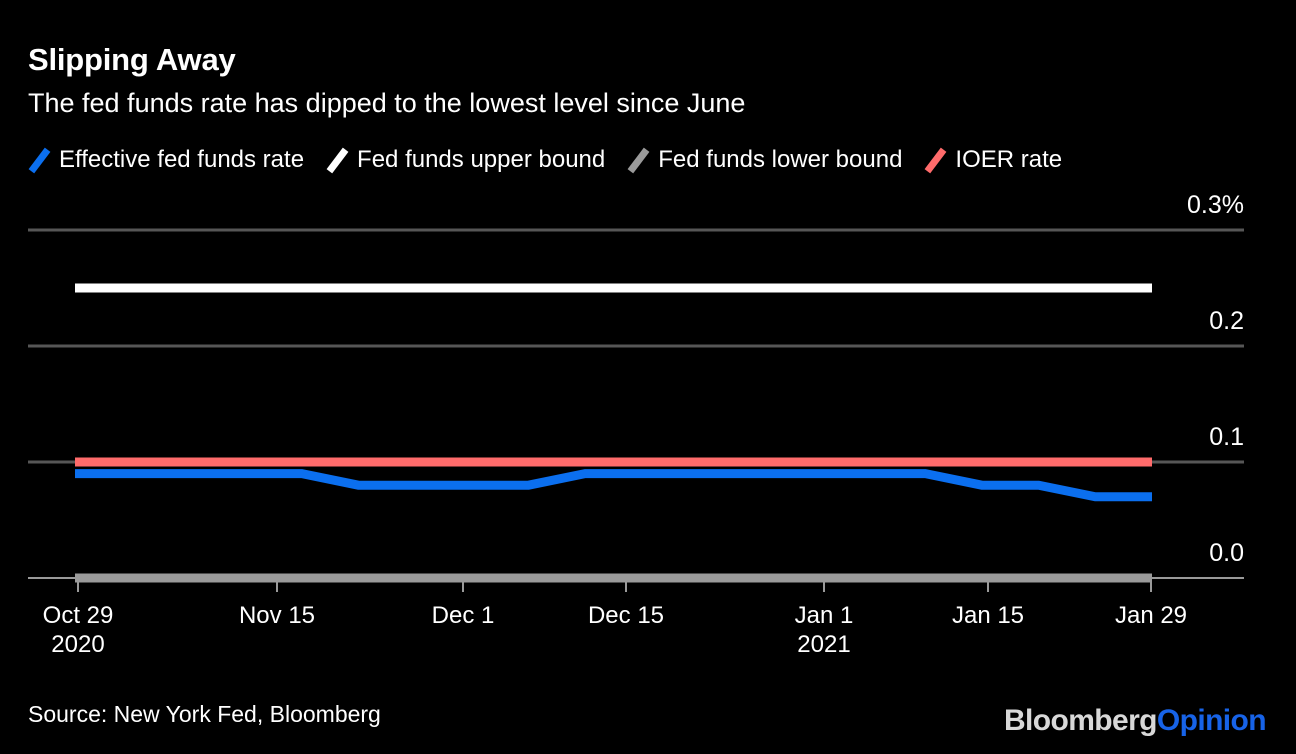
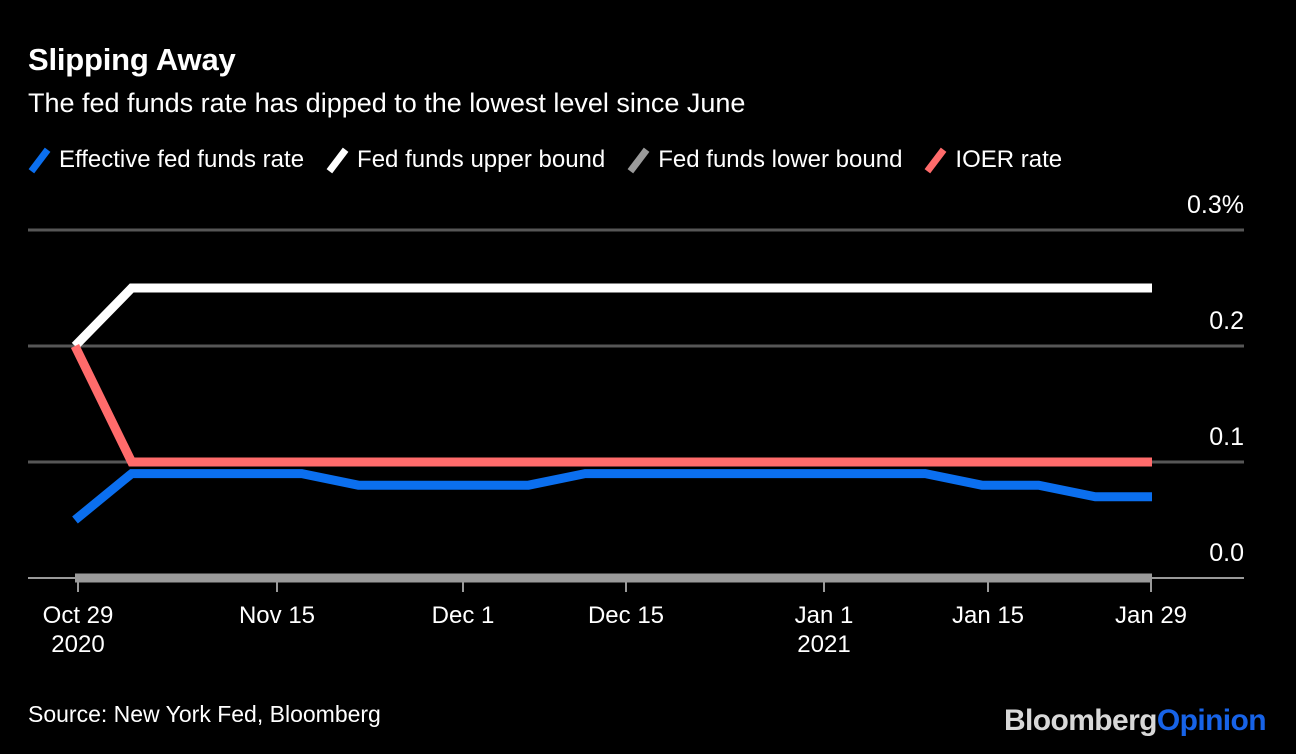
Effective fed funds rate/Oct 29 2020: 0.09% -> 0.05%
Fed funds upper bound/Oct 29 2020: 0.25% -> 0.20%
IOER rate/Oct 29 2020: 0.1% -> 0.2%
